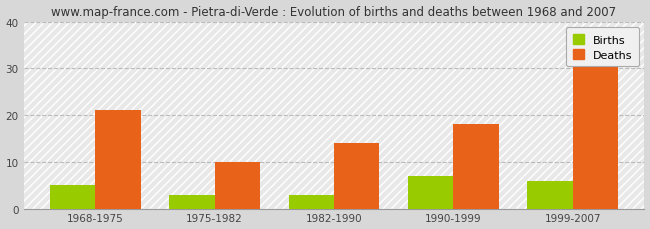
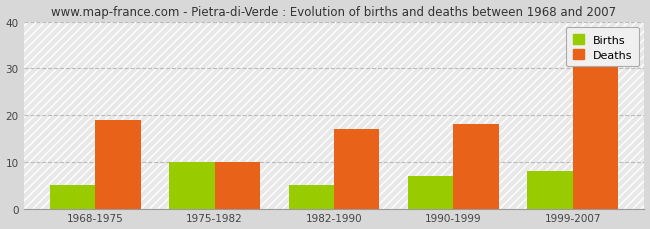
Deaths/1968-1975: 21 -> 19
Births/1975-1982: 3 -> 10
Births/1982-1990: 3 -> 5
Deaths/1982-1990: 14 -> 17
Births/1999-2007: 6 -> 8
